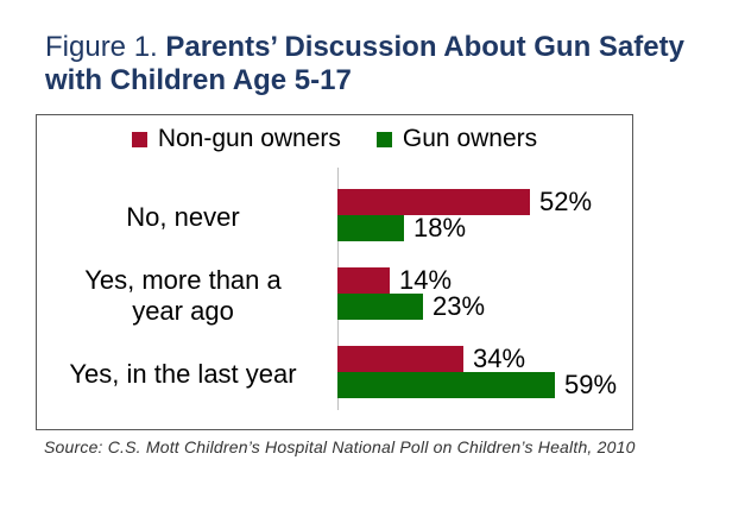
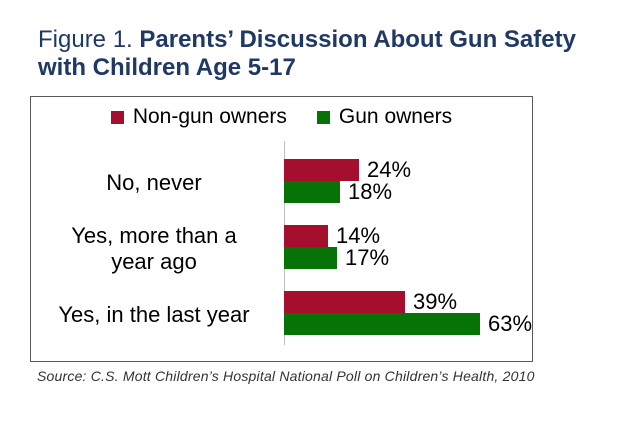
Non-gun owners/No, never: 52% -> 24%
Gun owners/Yes, more than a year ago: 23% -> 17%
Non-gun owners/Yes, in the last year: 34% -> 39%
Gun owners/Yes, in the last year: 59% -> 63%
